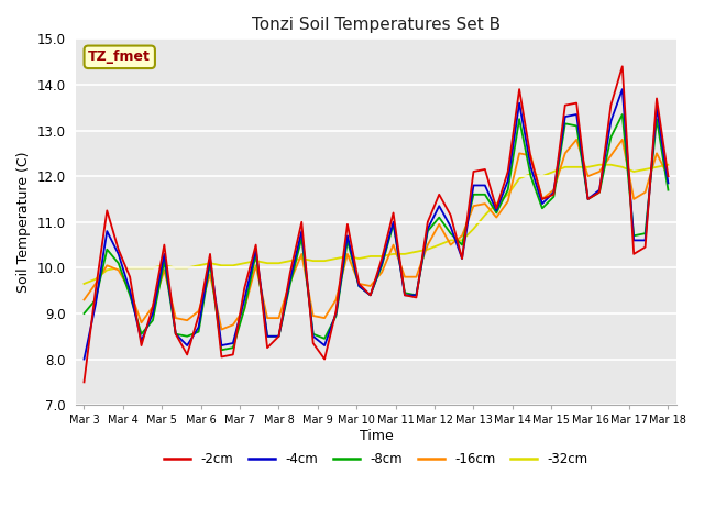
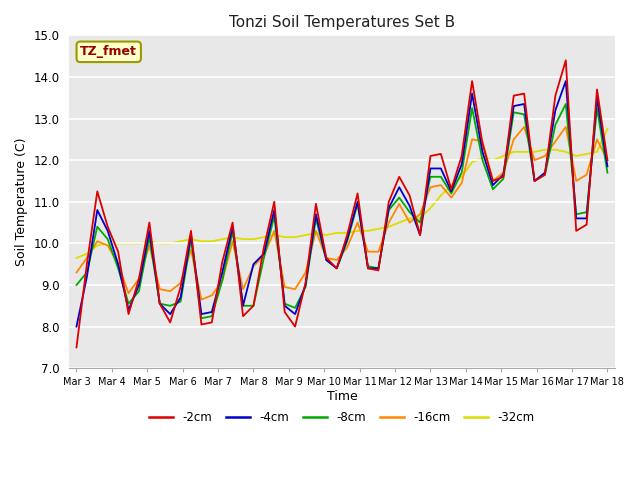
-4cm/Mar 8: 8.50 -> 9.50
-16cm/Mar 8: 8.90 -> 9.45
-32cm/Mar 18: 12.25 -> 12.75
